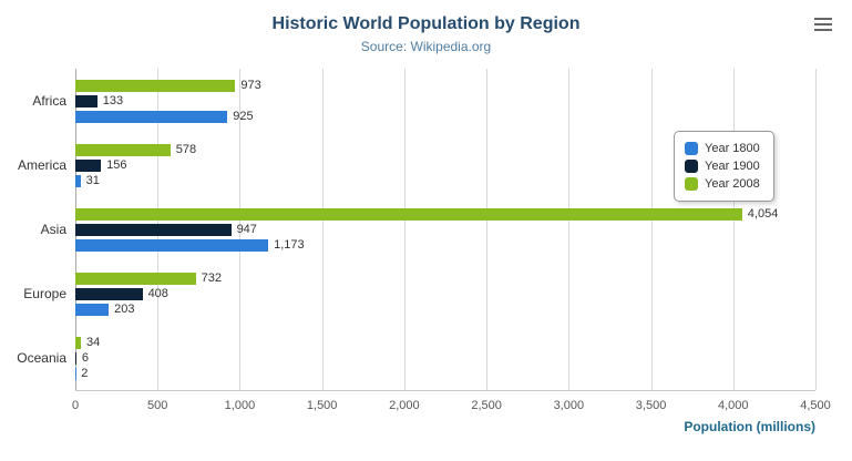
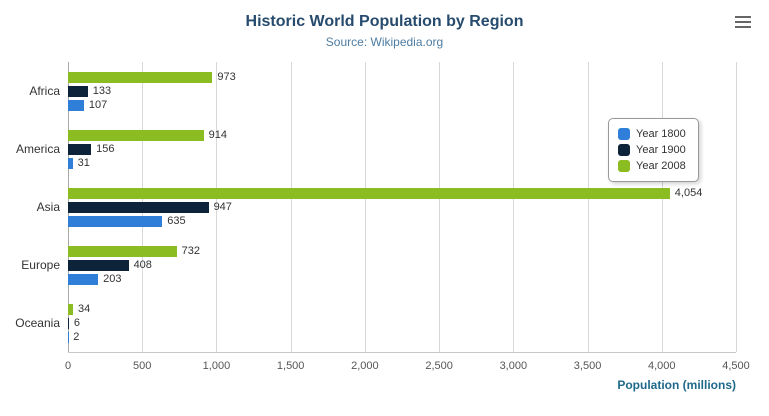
Year 1800/Africa: 925 -> 107
Year 2008/America: 578 -> 914
Year 1800/Asia: 1,173 -> 635
